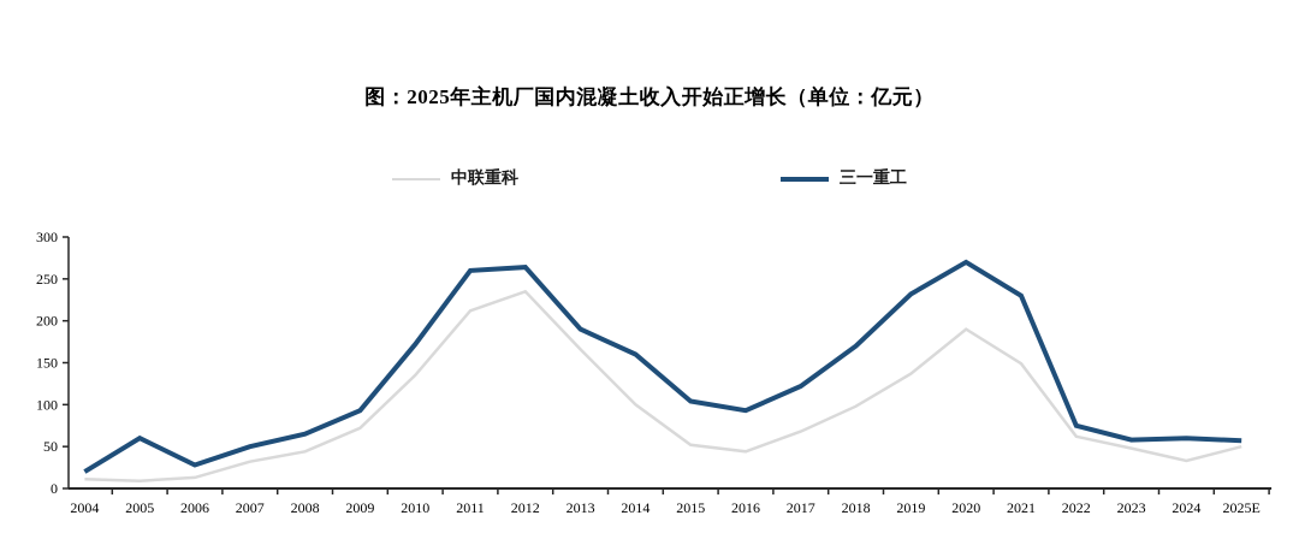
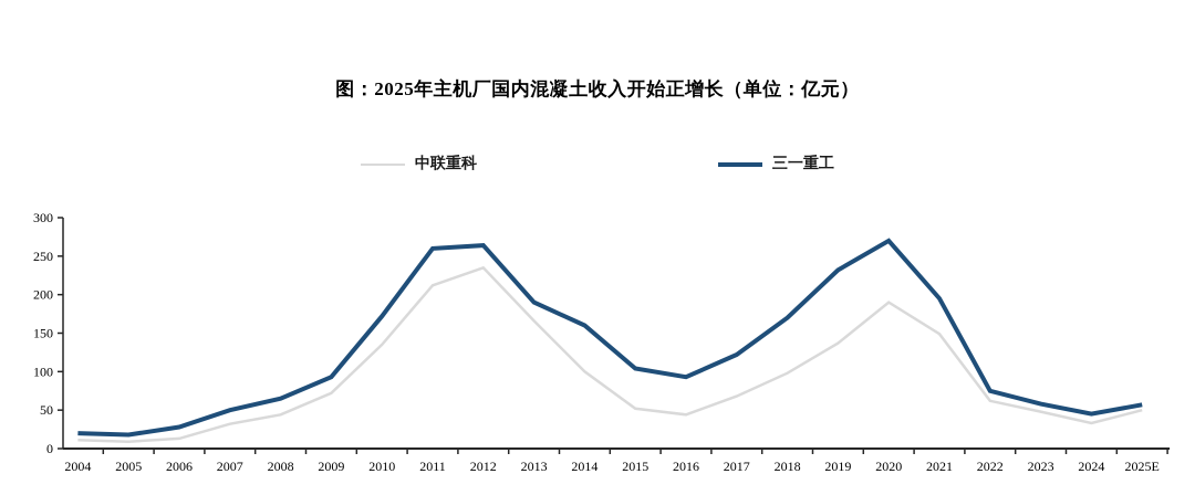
三一重工/2005: 60 -> 20
三一重工/2021: 230 -> 200
三一重工/2024: 60 -> 40
